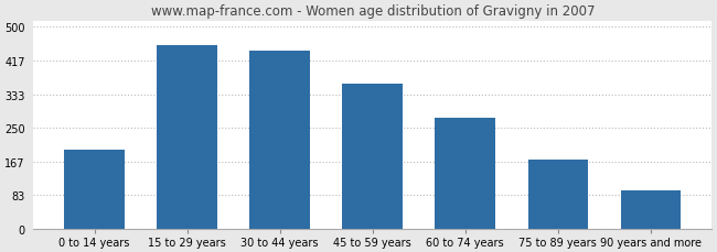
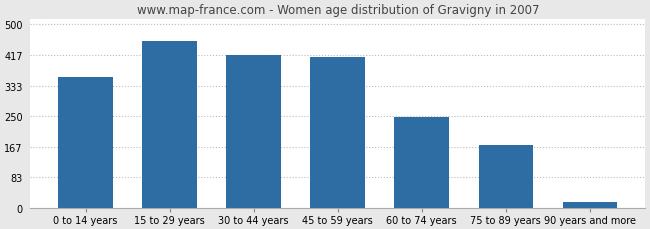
0 to 14 years: 195 -> 355
30 to 44 years: 440 -> 415
45 to 59 years: 360 -> 410
60 to 74 years: 275 -> 247
90 years and more: 95 -> 15
